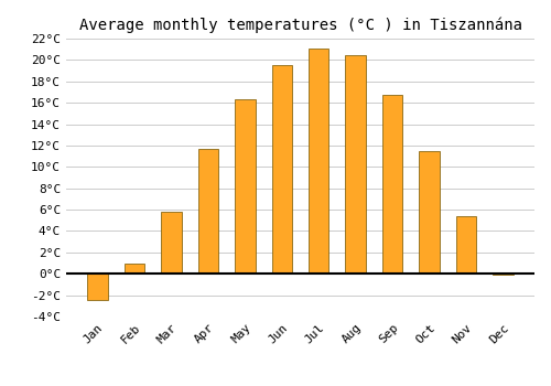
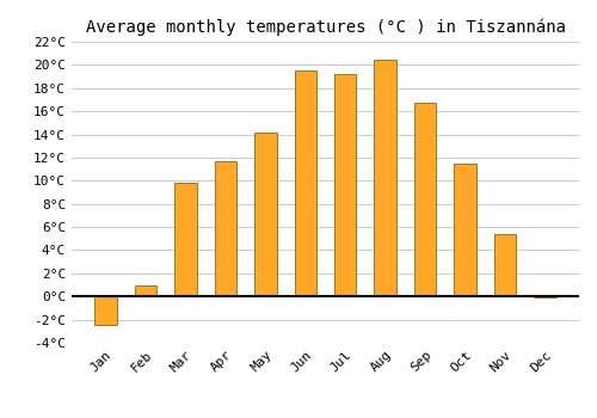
Mar: 5.8°C -> 9.8°C
May: 16.3°C -> 14.2°C
Jul: 21.1°C -> 19.2°C
